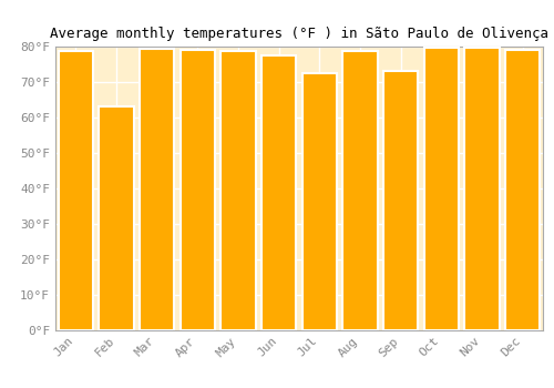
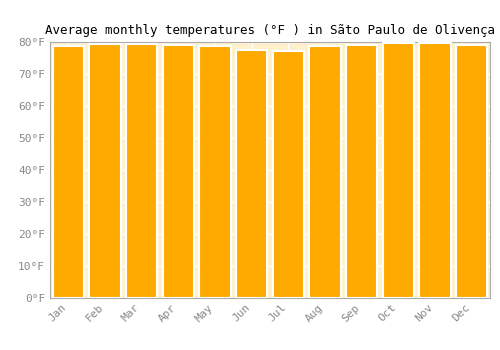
Feb: 63.0°F -> 79.5°F
Jul: 72.5°F -> 77.2°F
Sep: 73.0°F -> 79.2°F
